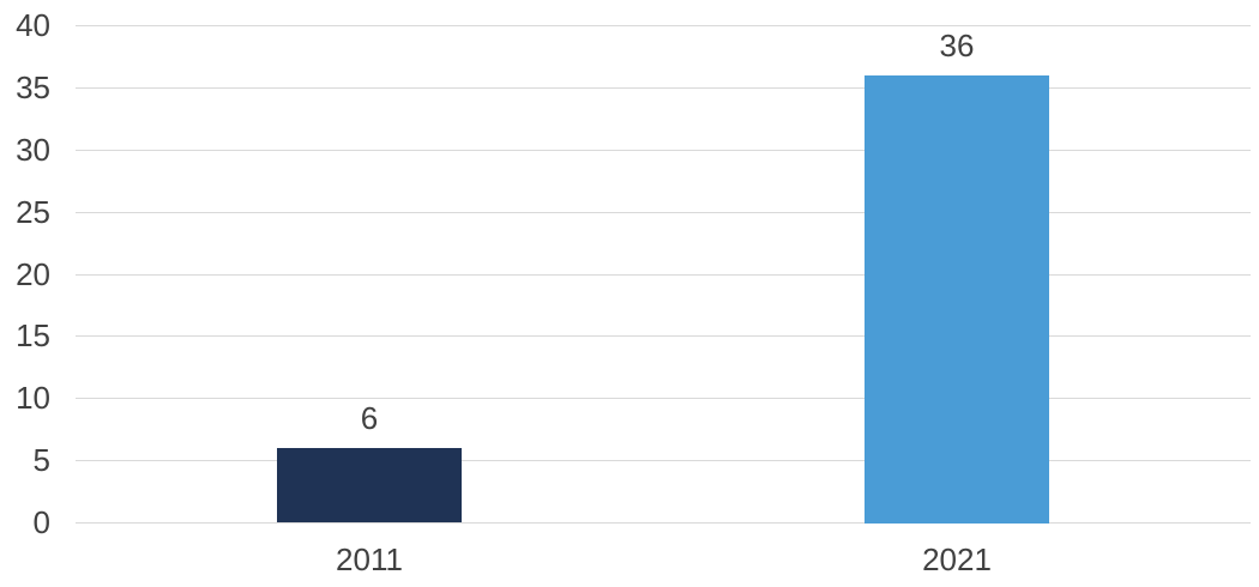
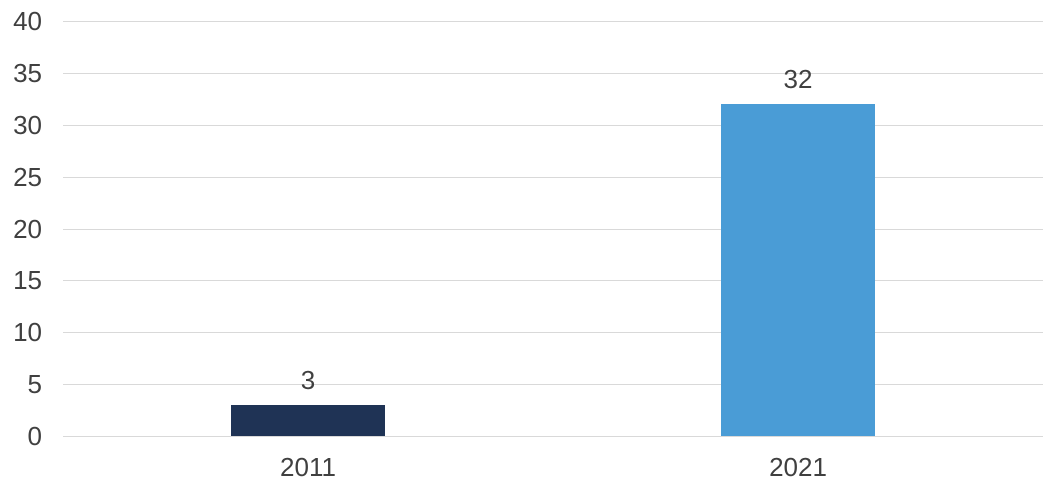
2011: 6 -> 3
2021: 36 -> 32
